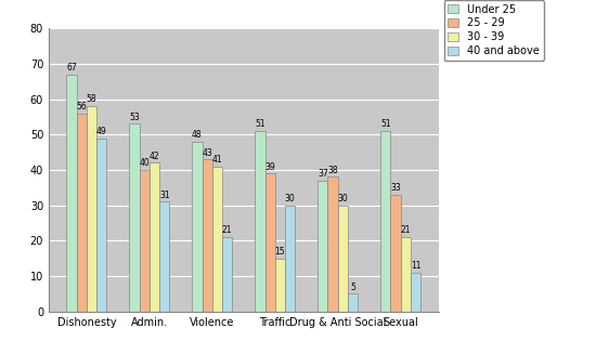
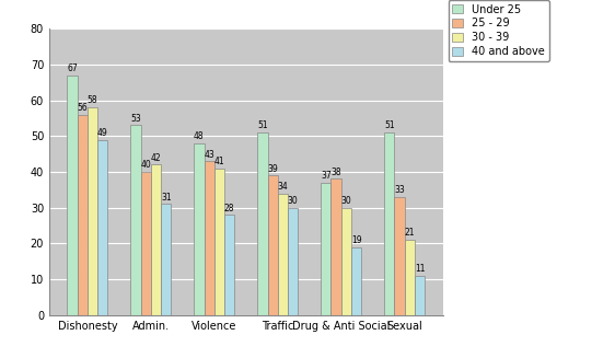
40 and above/Violence: 21 -> 28
30 - 39/Traffic: 15 -> 34
40 and above/Drug & Anti Social: 5 -> 19
